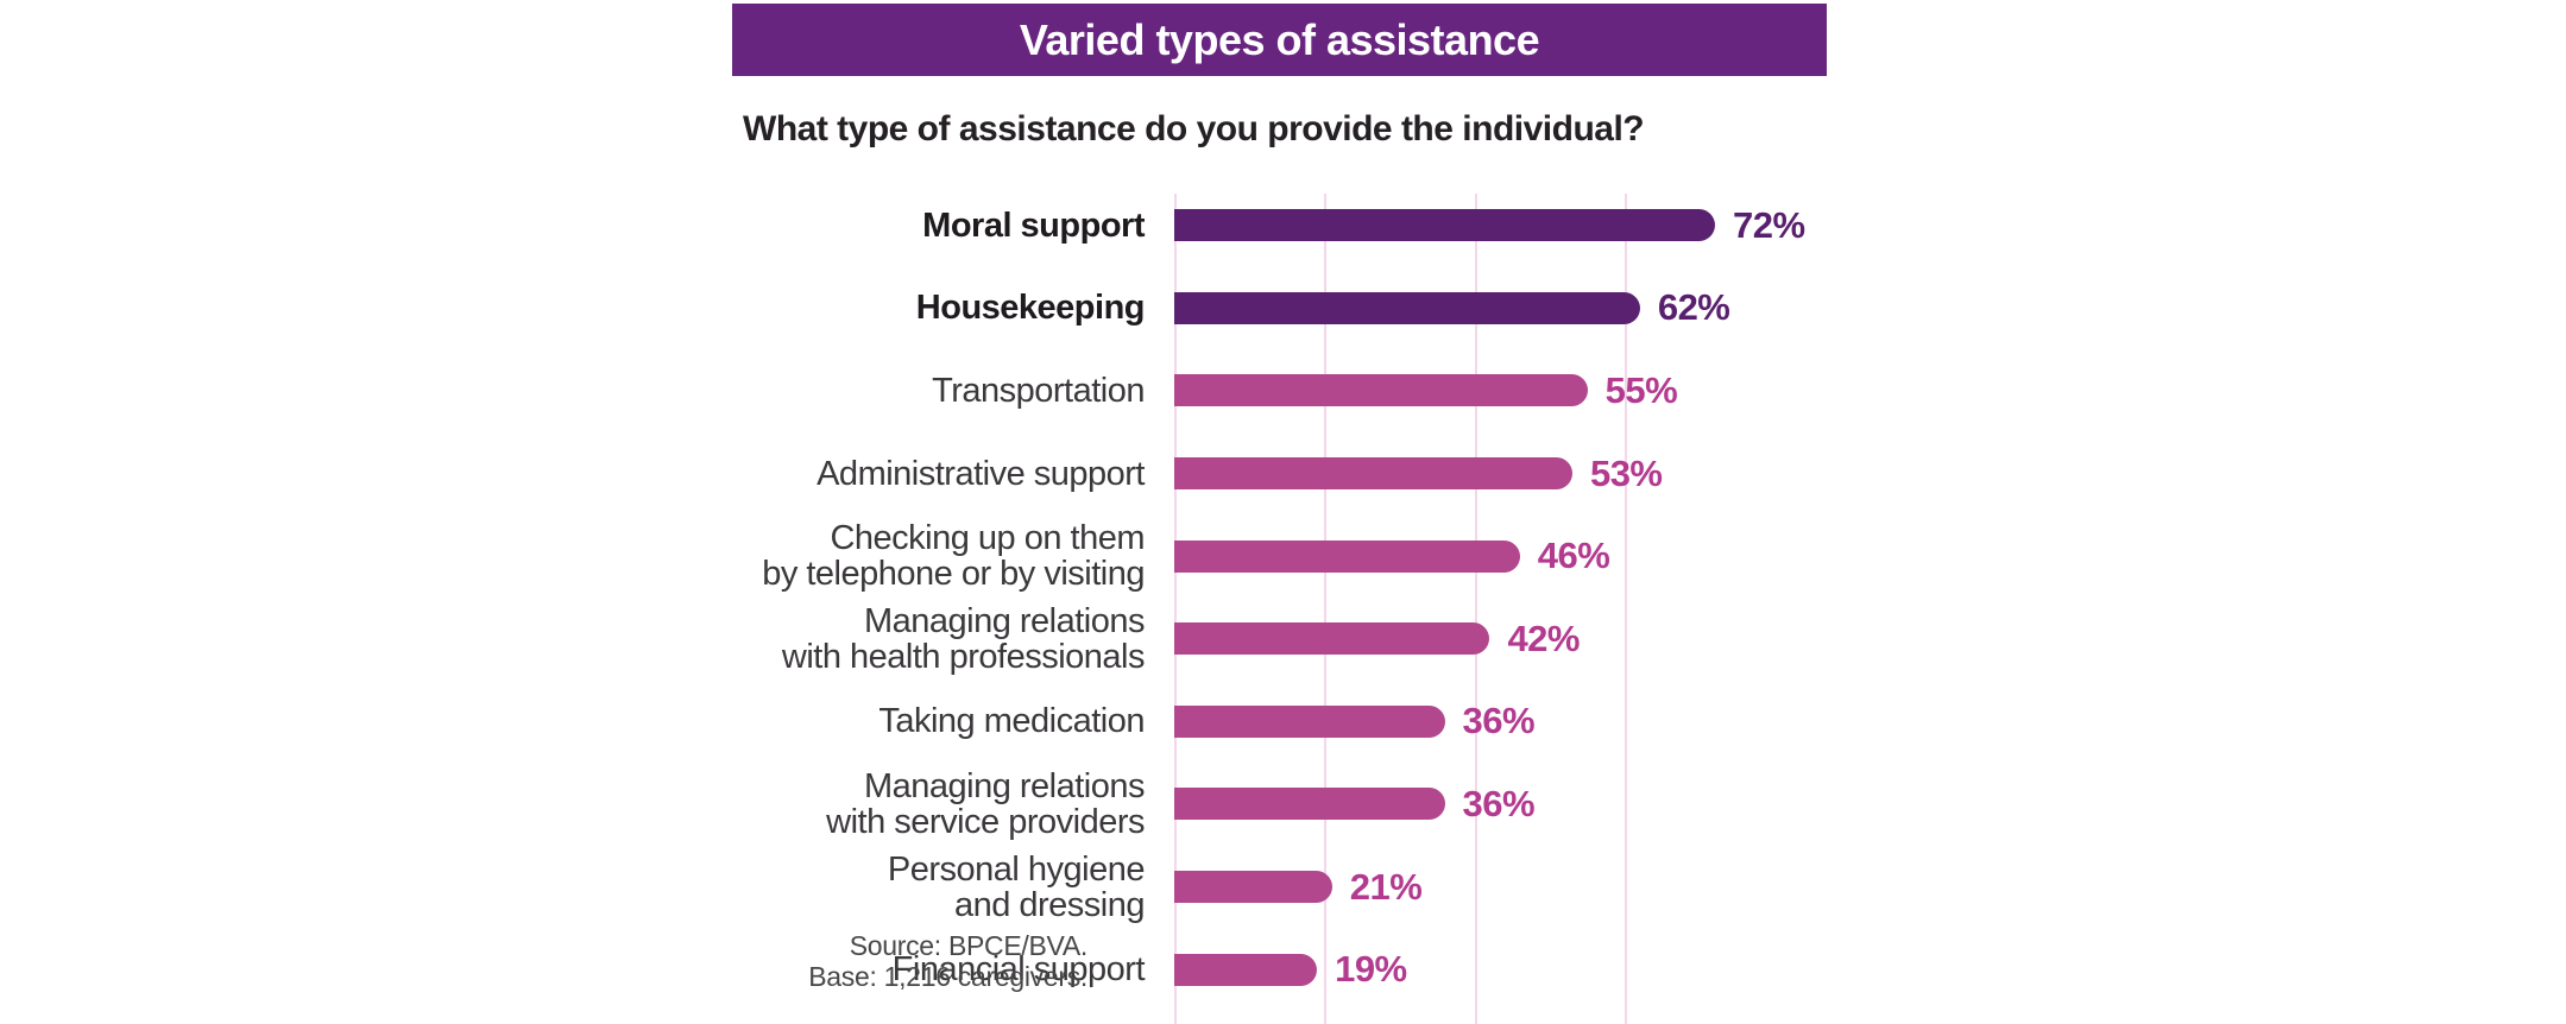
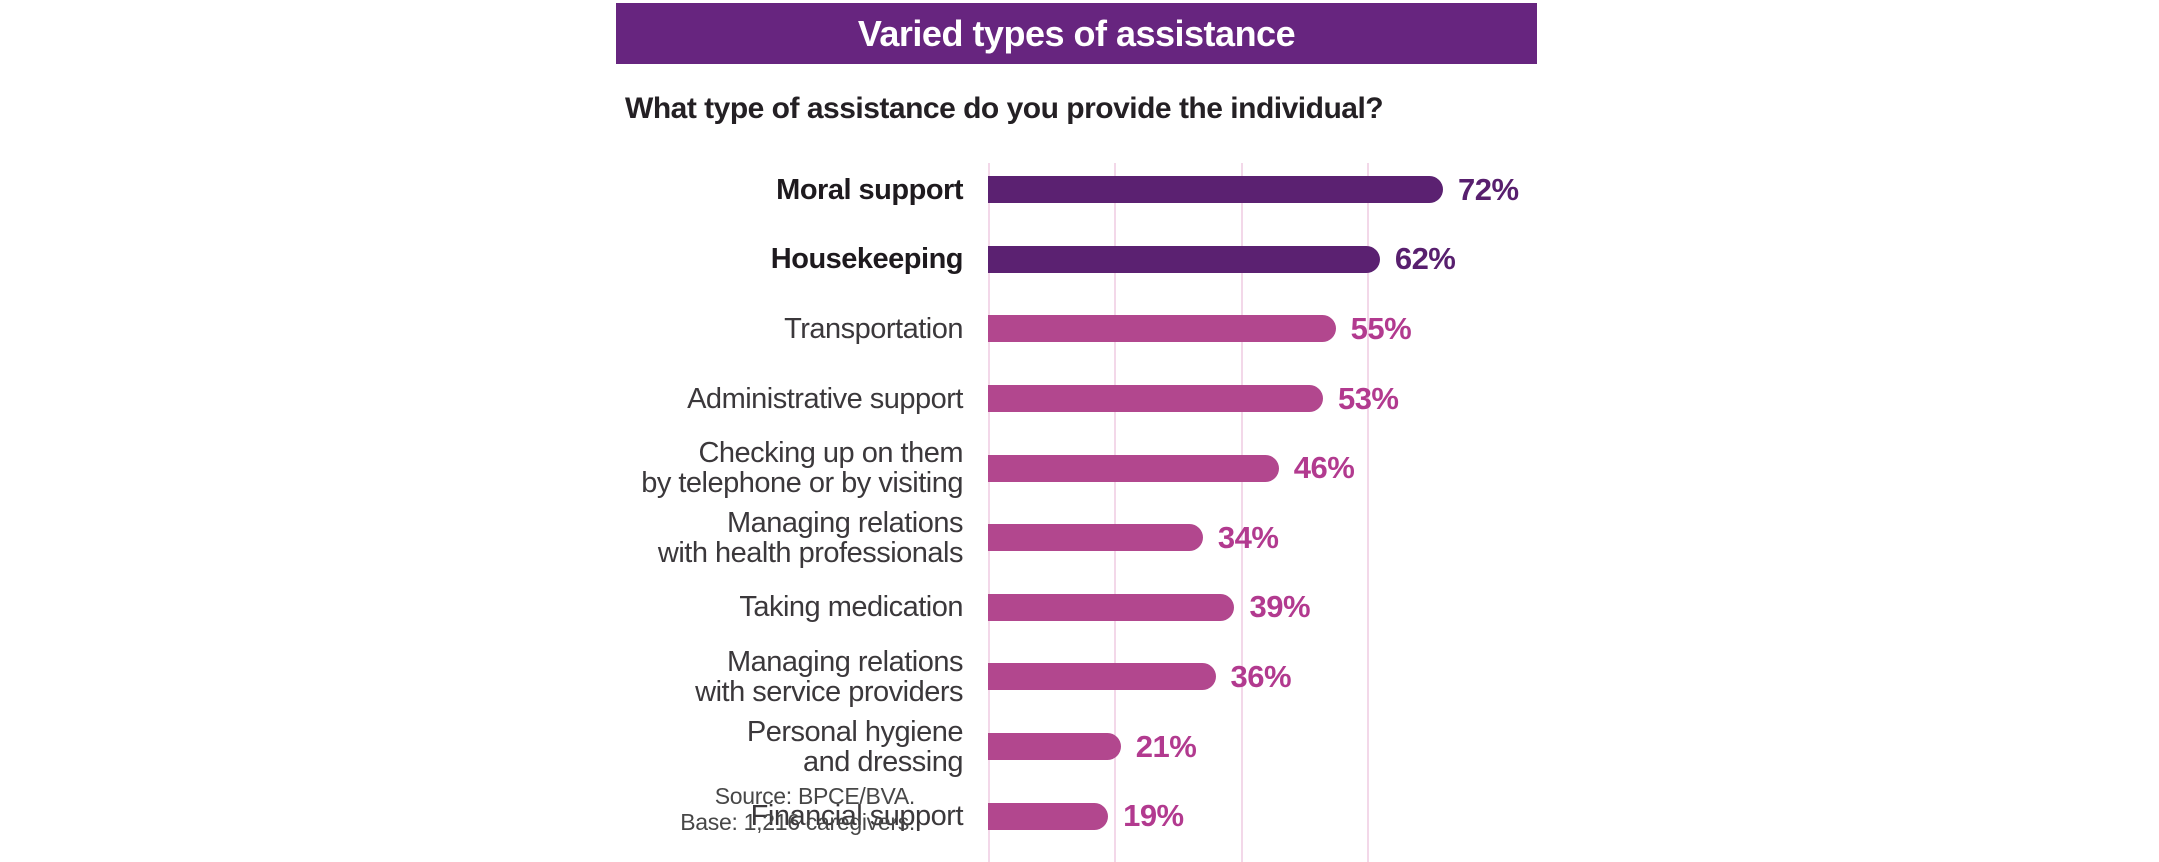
Managing relations with health professionals: 42% -> 34%
Taking medication: 36% -> 39%
